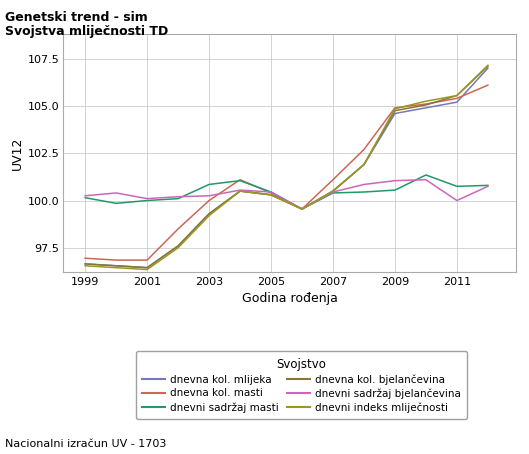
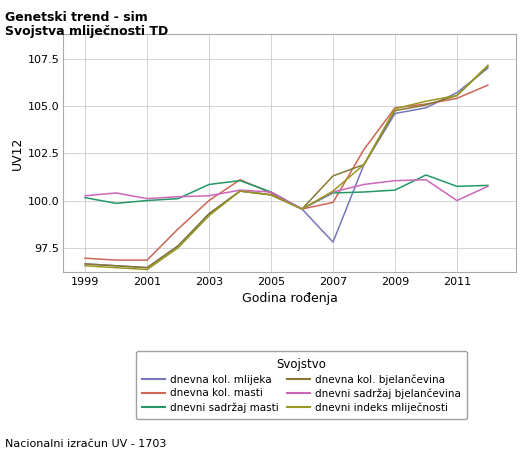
dnevna kol. mlijeka/2007: 100.5 -> 97.8
dnevna kol. masti/2007: 101.1 -> 99.9
dnevna kol. bjelančevina/2007: 100.5 -> 101.3
dnevna kol. mlijeka/2011: 105.2 -> 105.7
